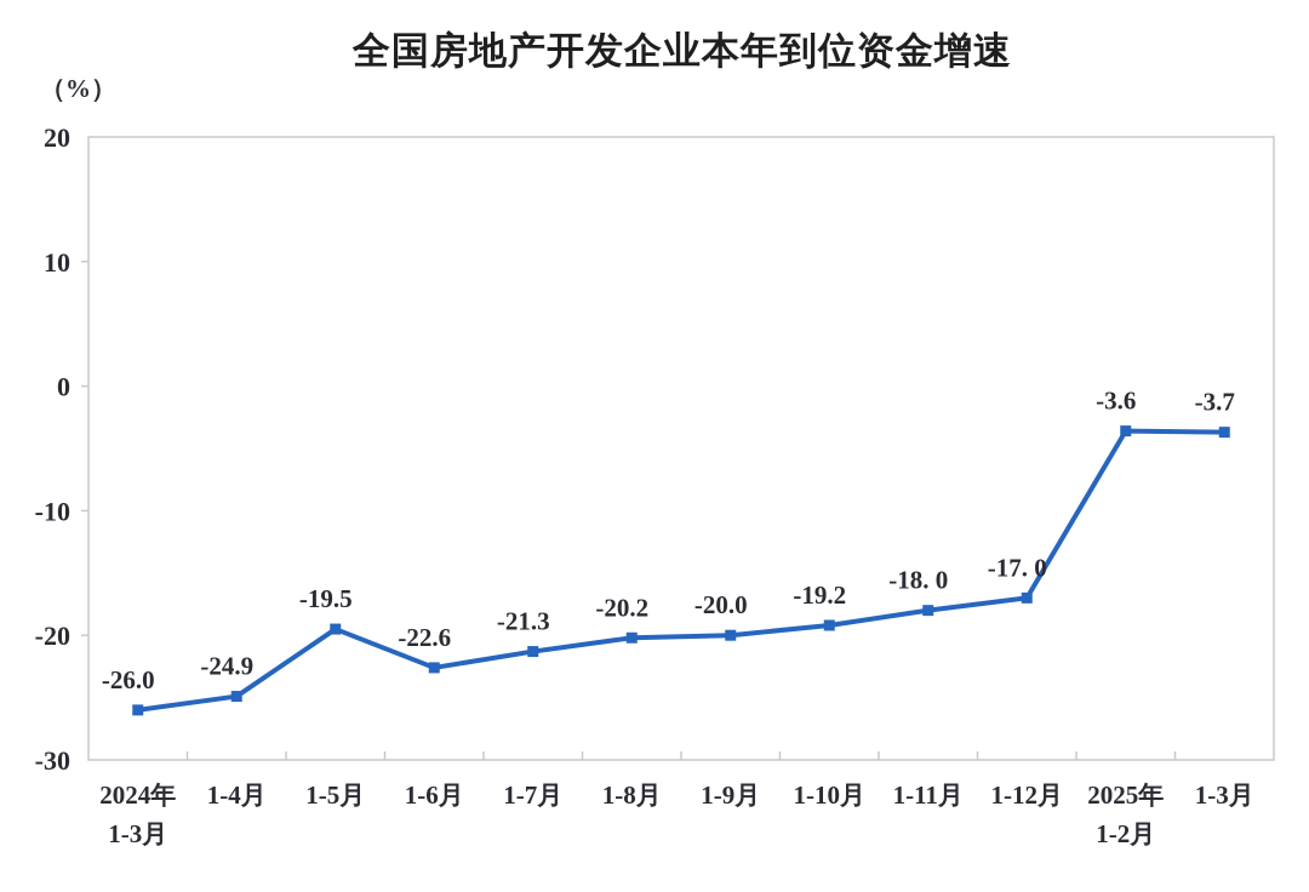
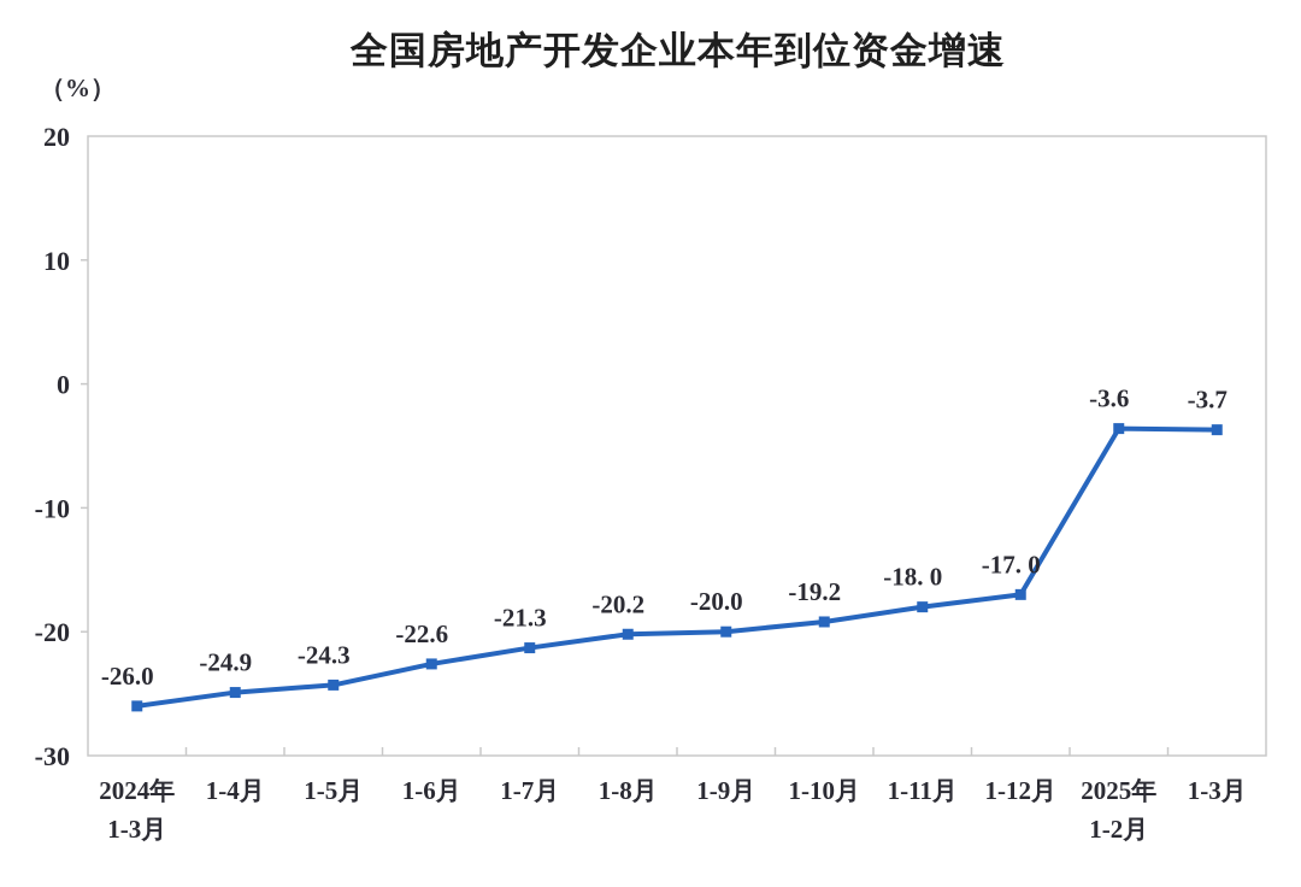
1-5月: -19.5 -> -24.3
